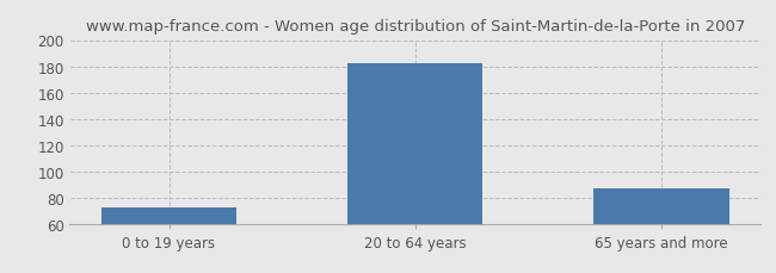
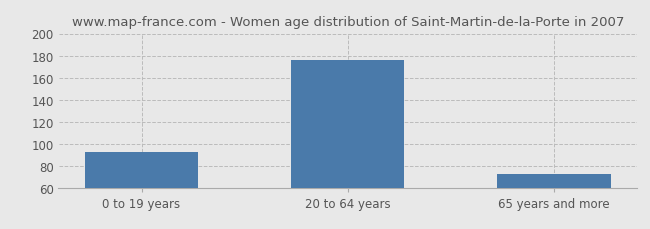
0 to 19 years: 72 -> 92
20 to 64 years: 182 -> 176
65 years and more: 87 -> 72
